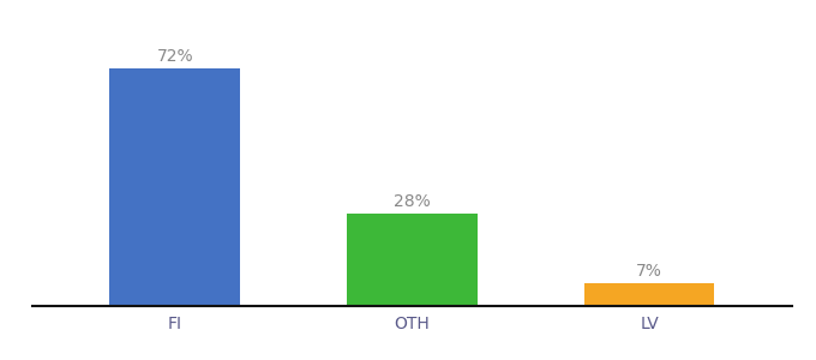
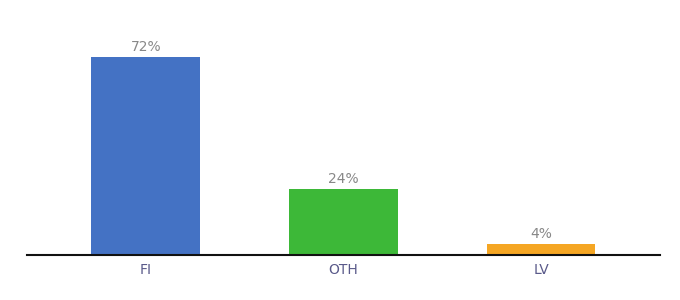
OTH: 28% -> 24%
LV: 7% -> 4%
